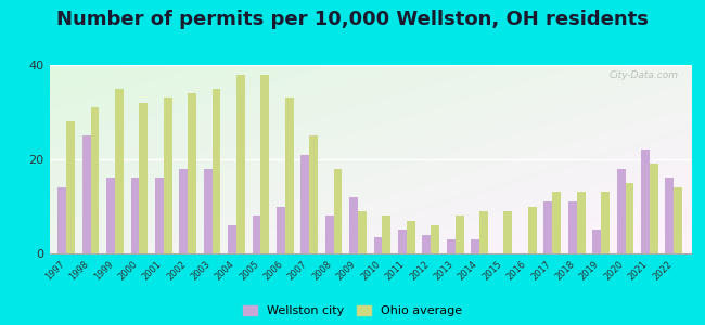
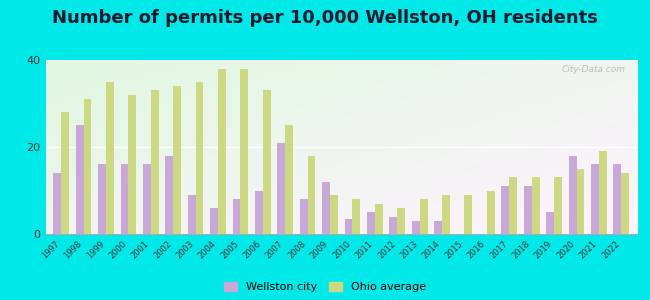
Wellston city/2003: 18.0 -> 9.0
Wellston city/2021: 22.0 -> 16.0
